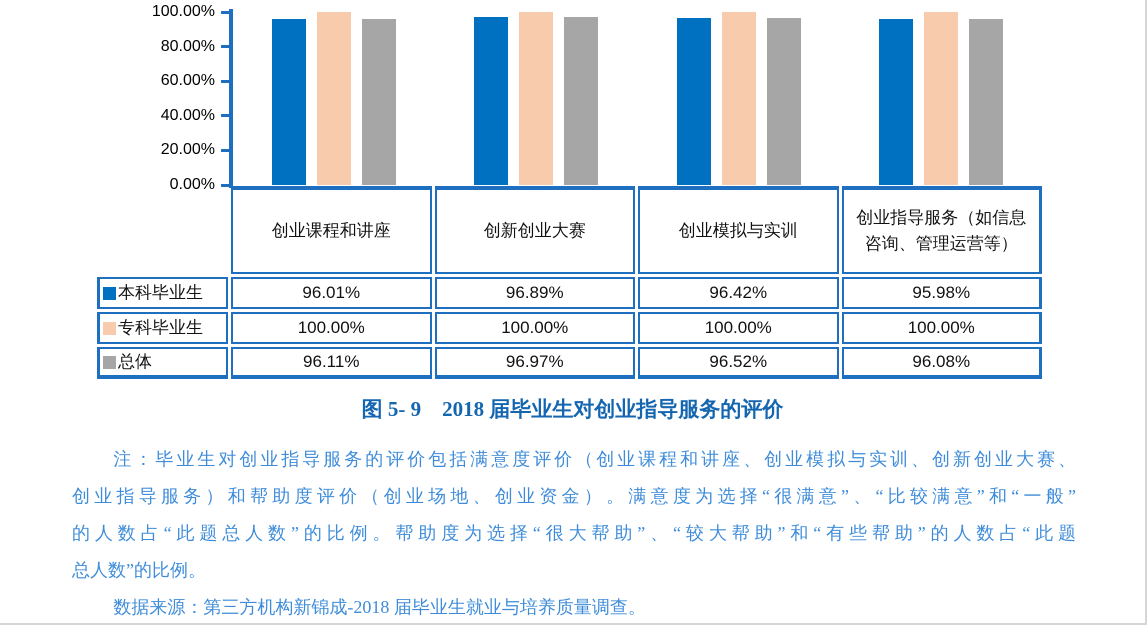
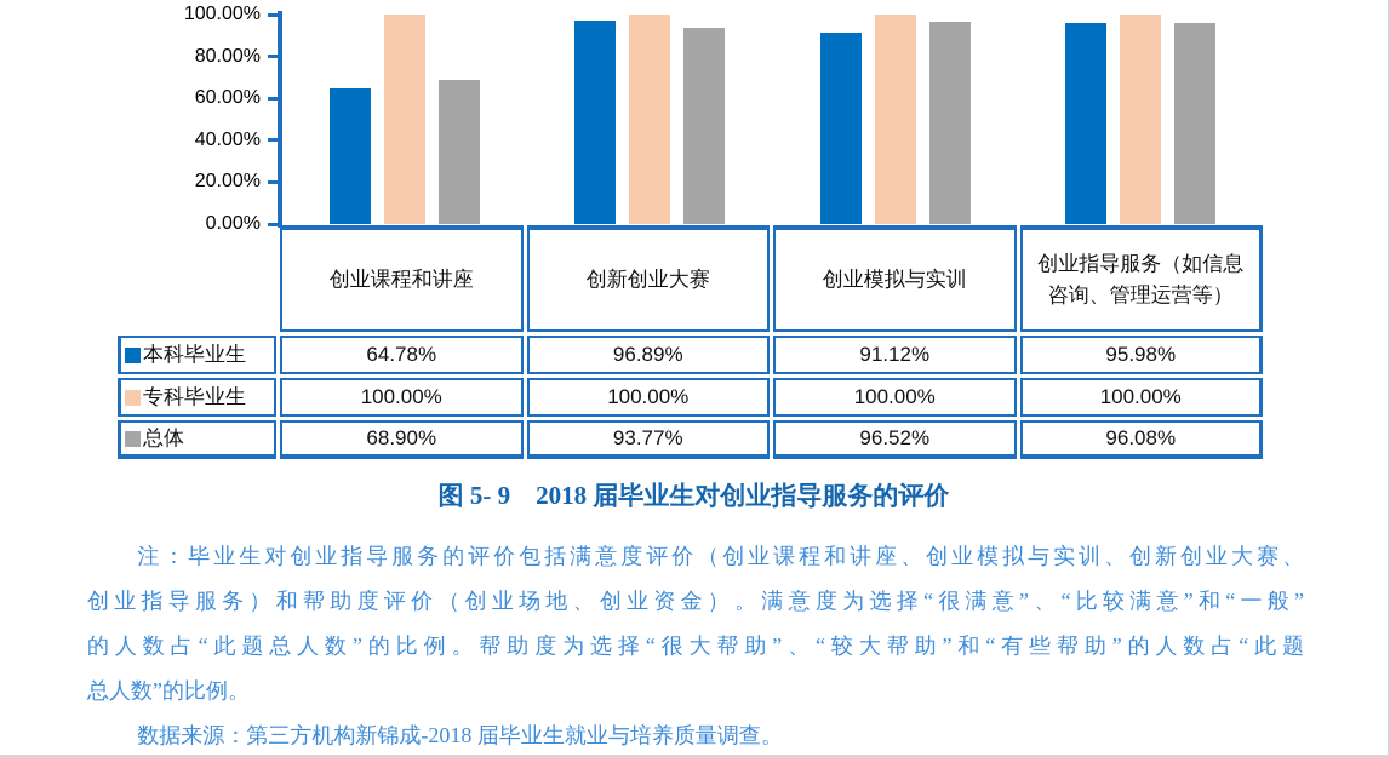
本科毕业生/创业课程和讲座: 96.01% -> 64.78%
总体/创业课程和讲座: 96.11% -> 68.90%
总体/创新创业大赛: 96.97% -> 93.77%
本科毕业生/创业模拟与实训: 96.42% -> 91.12%
